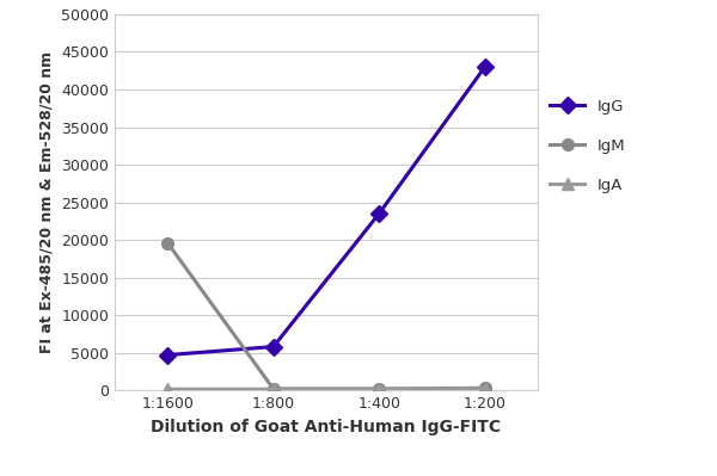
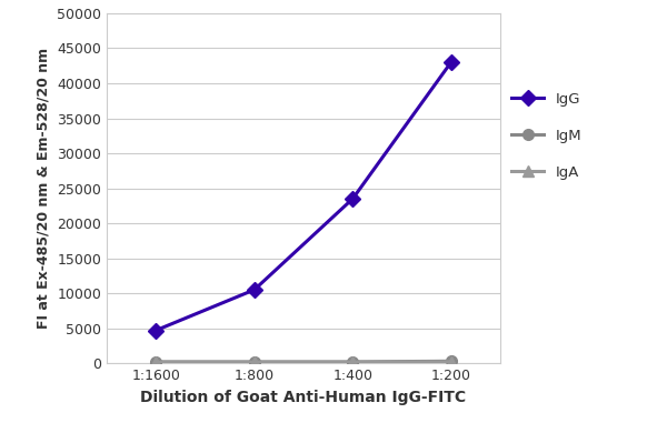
IgM/1:1600: 19600 -> 200
IgG/1:800: 5800 -> 10500
